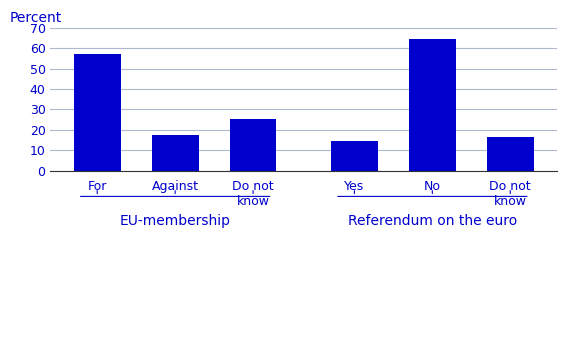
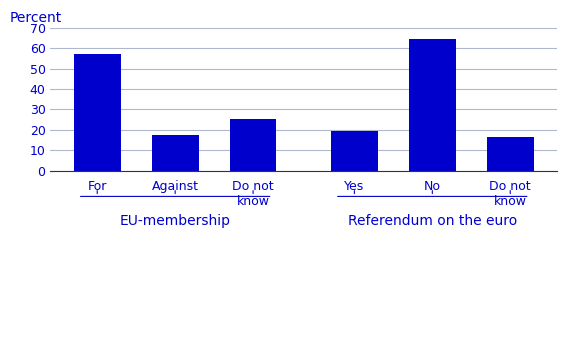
Yes: 14.5 -> 19.5
